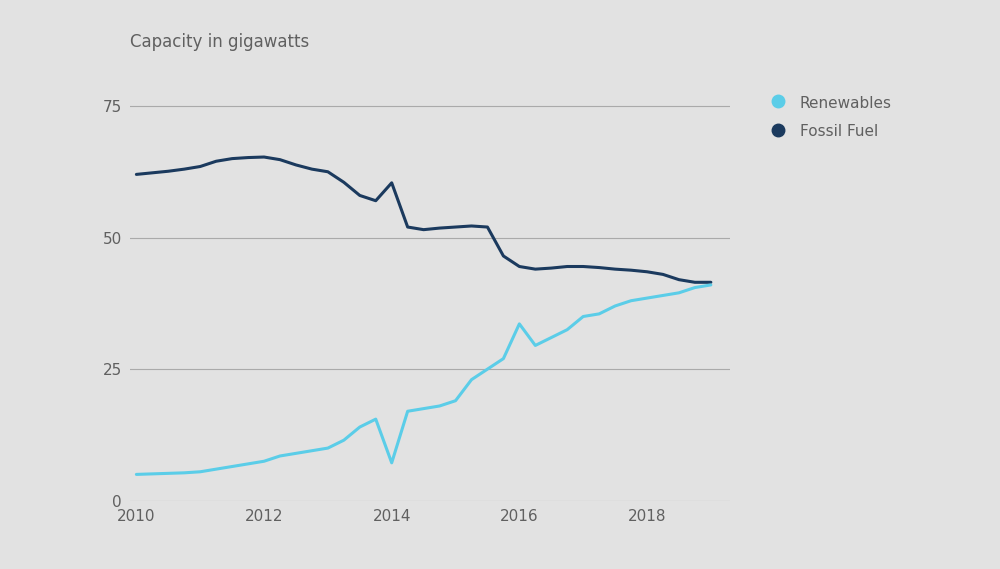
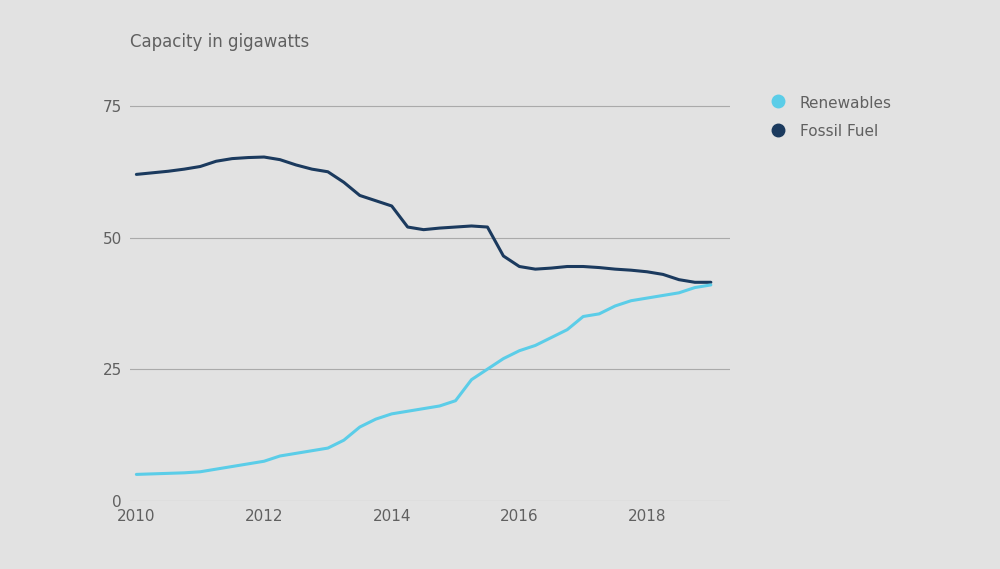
Fossil Fuel/2014: 60.4 -> 56.0
Renewables/2014: 7.2 -> 16.5
Renewables/2016: 33.6 -> 28.5
